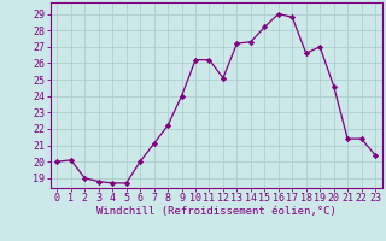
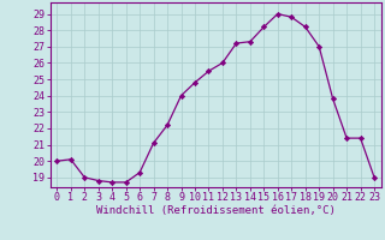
6: 20.0 -> 19.3
10: 26.2 -> 24.8
11: 26.2 -> 25.5
12: 25.1 -> 26.0
18: 26.6 -> 28.2
20: 24.6 -> 23.8
23: 20.4 -> 19.0
